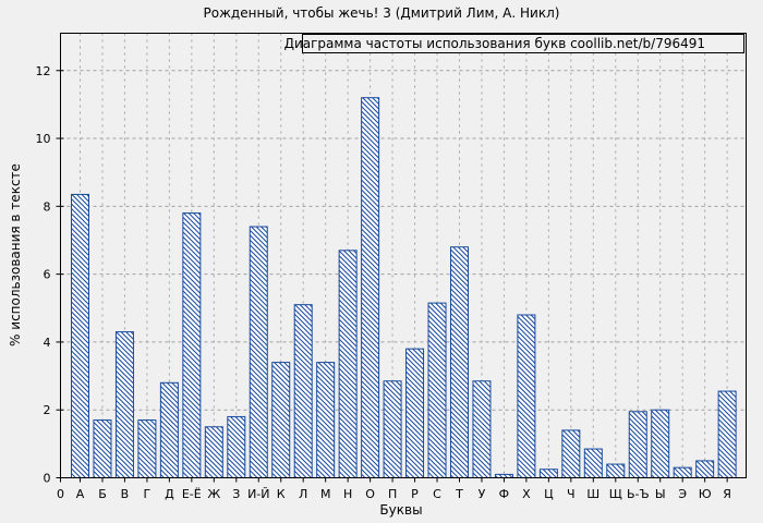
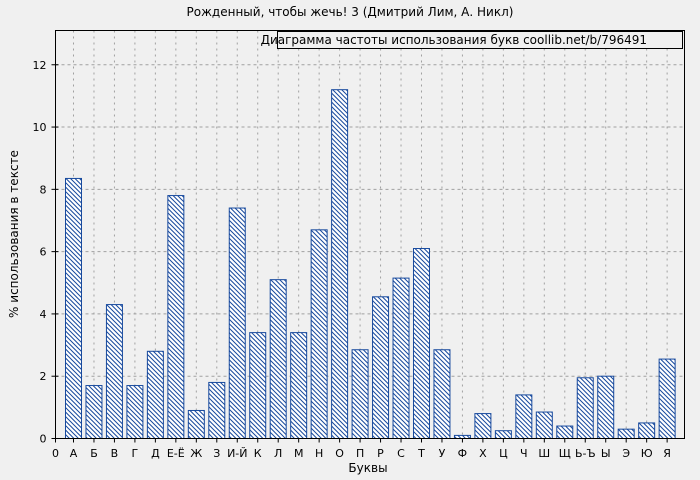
Ж: 1.5 -> 0.9
Р: 3.8 -> 4.5
Т: 6.8 -> 6.1
Х: 4.8 -> 0.8
